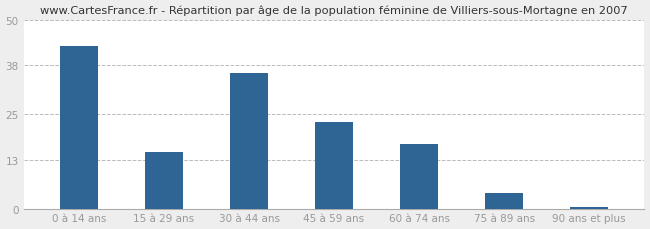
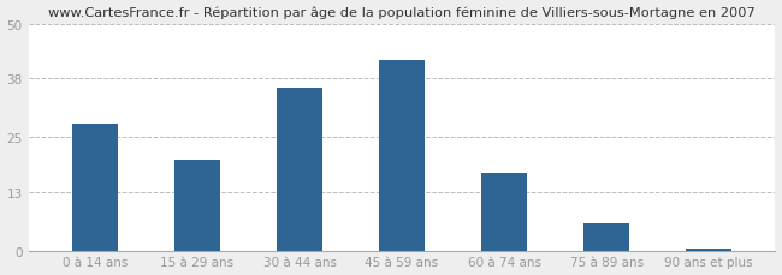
0 à 14 ans: 43.0 -> 28.0
15 à 29 ans: 15.0 -> 20.0
45 à 59 ans: 23.0 -> 42.0
75 à 89 ans: 4.0 -> 6.0
